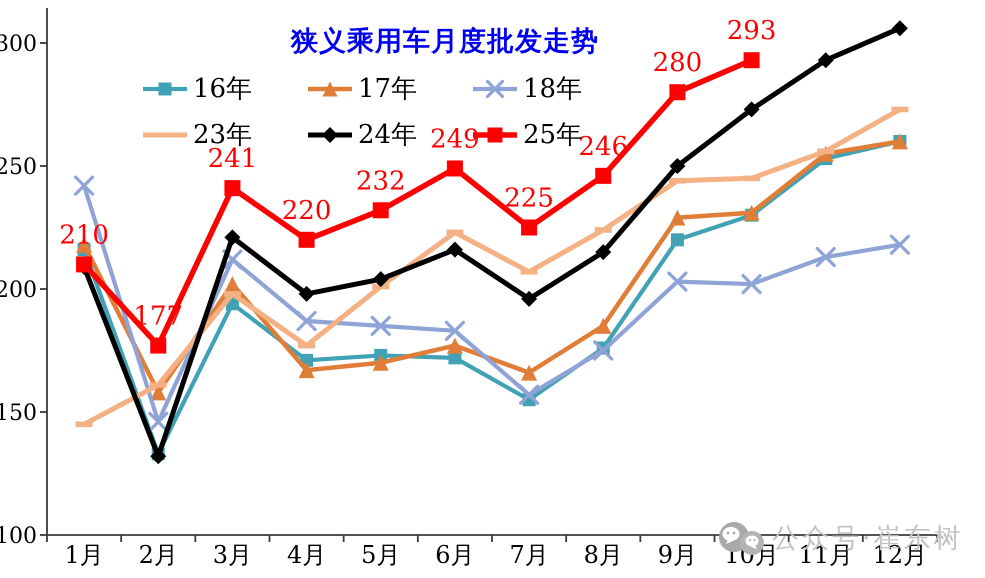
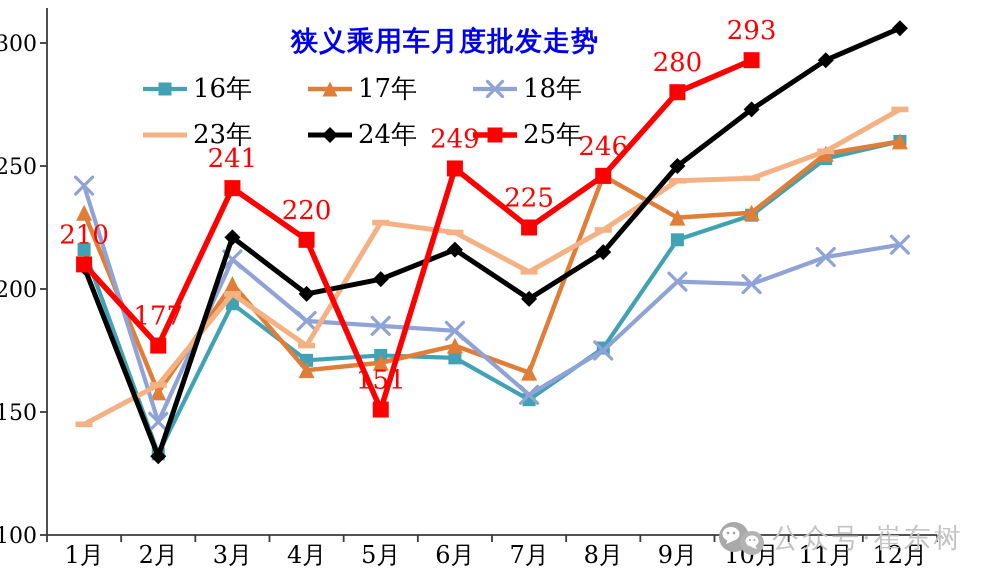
17年/1月: 218 -> 231
23年/5月: 201 -> 227
25年/5月: 232 -> 151
17年/8月: 185 -> 246
